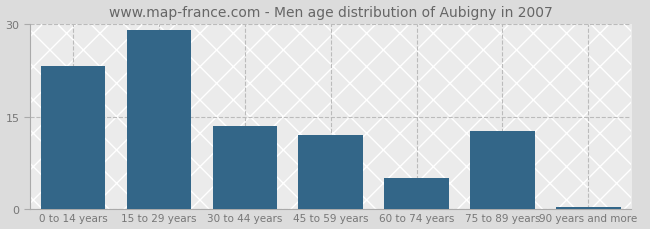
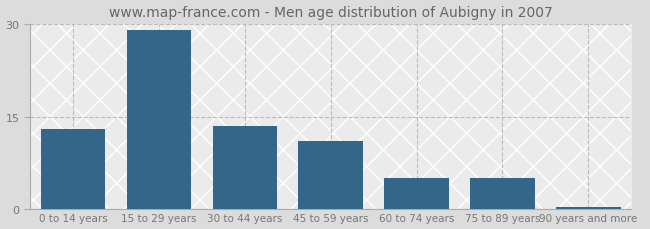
0 to 14 years: 23.2 -> 13.0
45 to 59 years: 12.0 -> 11.0
75 to 89 years: 12.6 -> 5.0
